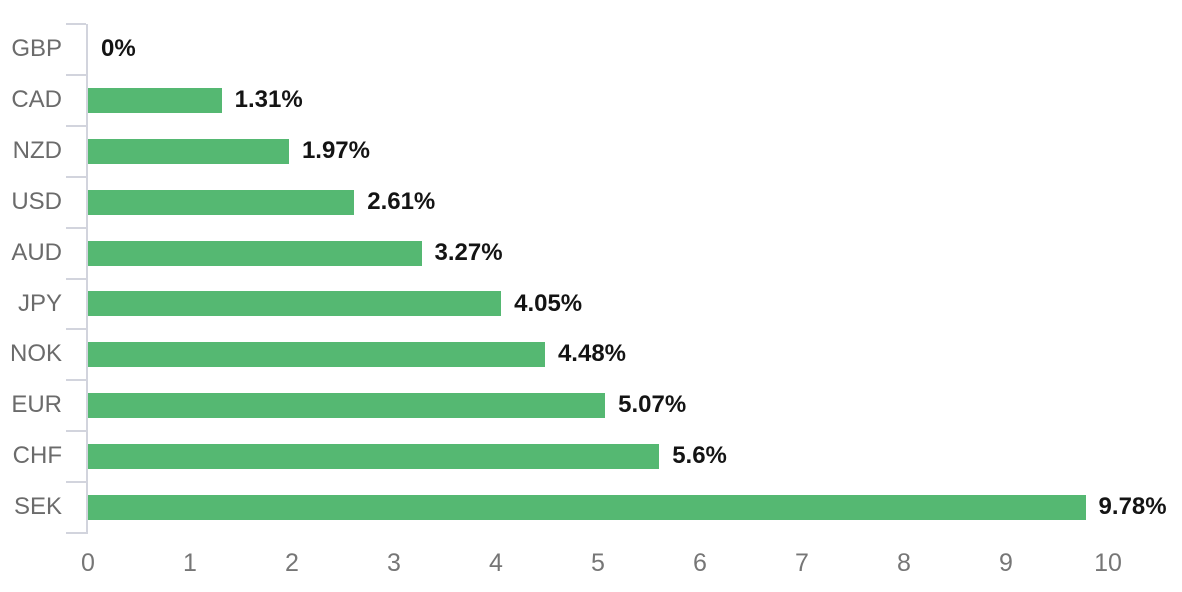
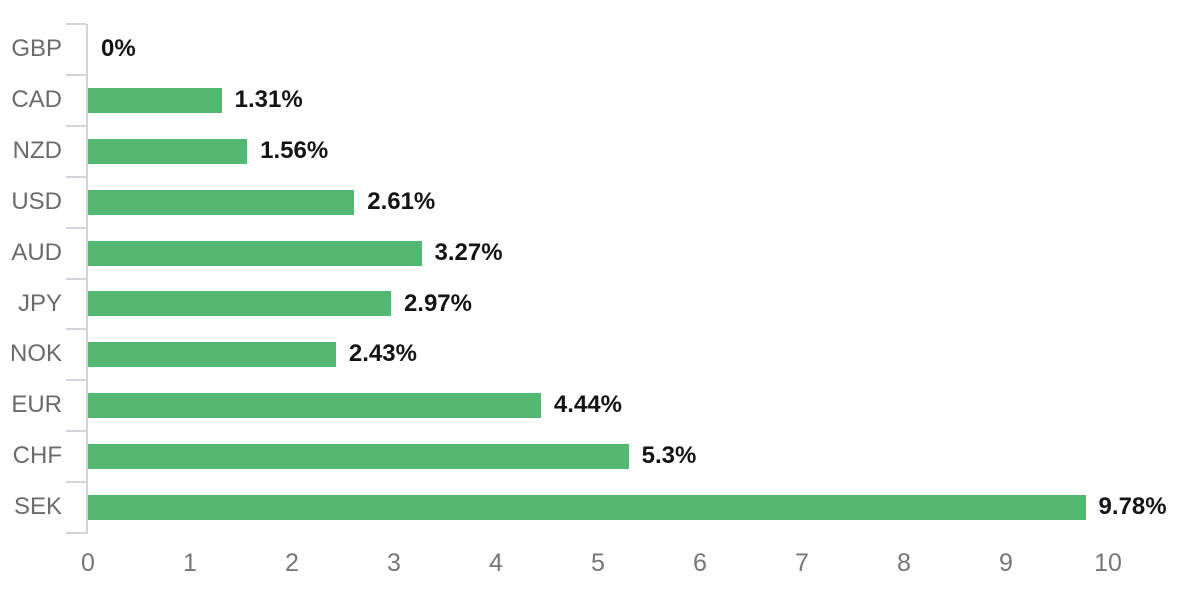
NZD: 1.97% -> 1.56%
JPY: 4.05% -> 2.97%
NOK: 4.48% -> 2.43%
EUR: 5.07% -> 4.44%
CHF: 5.6% -> 5.3%
